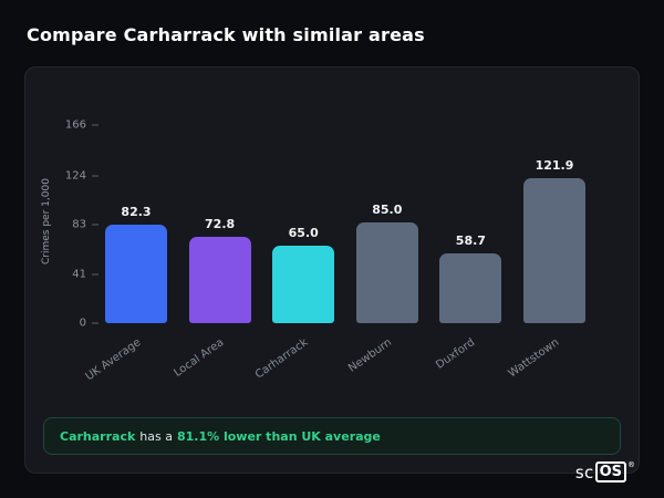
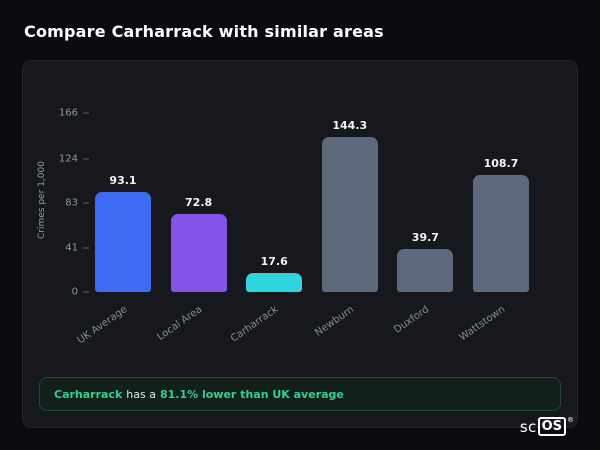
UK Average: 82.3 -> 93.1
Carharrack: 65.0 -> 17.6
Newburn: 85.0 -> 144.3
Duxford: 58.7 -> 39.7
Wattstown: 121.9 -> 108.7
